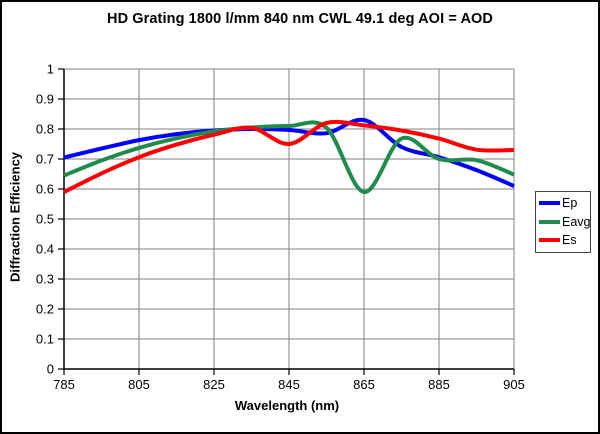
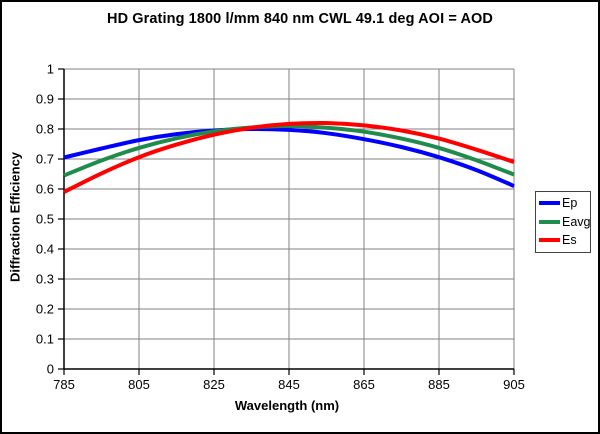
Es/845: 0.75 -> 0.82
Ep/865: 0.83 -> 0.77
Eavg/865: 0.59 -> 0.79
Eavg/885: 0.70 -> 0.74
Es/905: 0.73 -> 0.69
